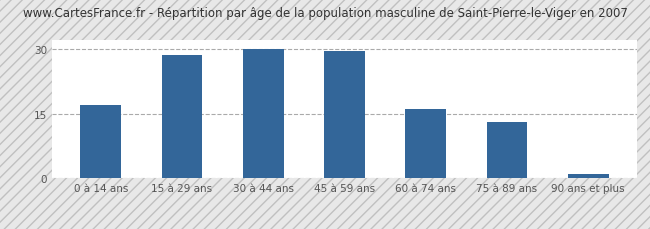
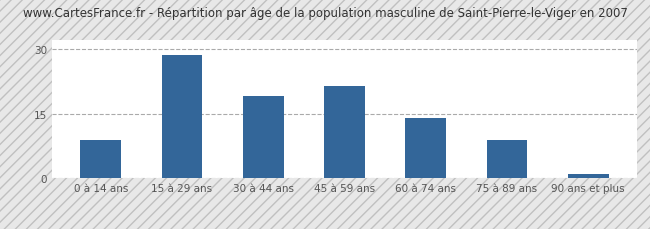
0 à 14 ans: 17.0 -> 9.0
30 à 44 ans: 30.0 -> 19.0
45 à 59 ans: 29.5 -> 21.5
60 à 74 ans: 16.0 -> 14.0
75 à 89 ans: 13.0 -> 9.0
